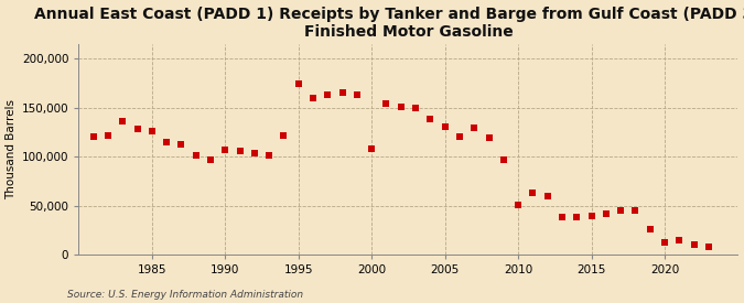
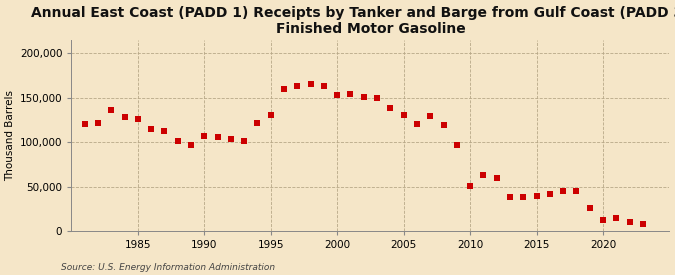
1995: 174,000 -> 130,000
2000: 108,000 -> 153,000
